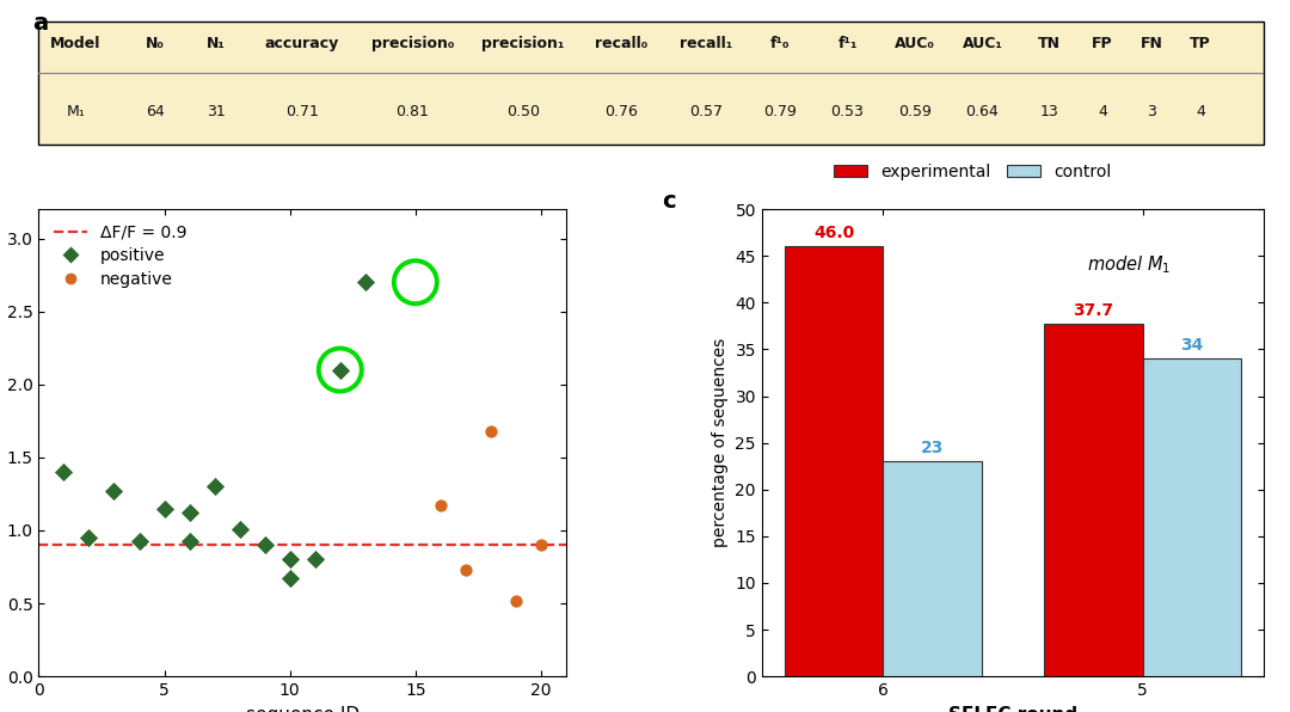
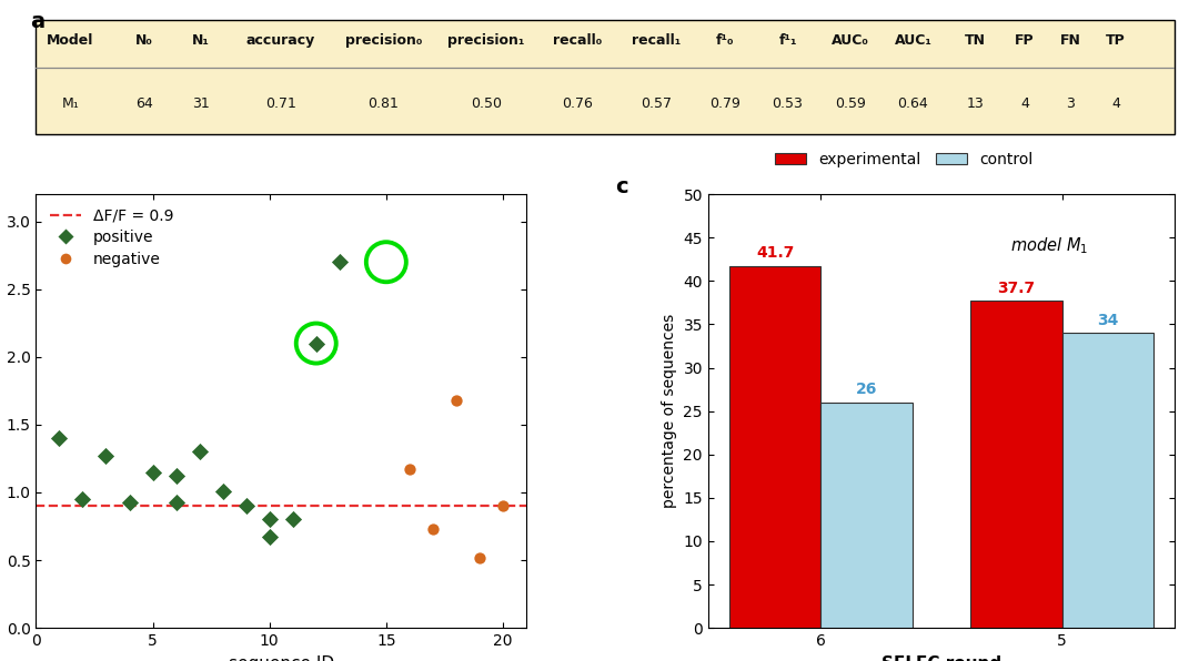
experimental/6: 46.0 -> 41.7
control/6: 23 -> 26
